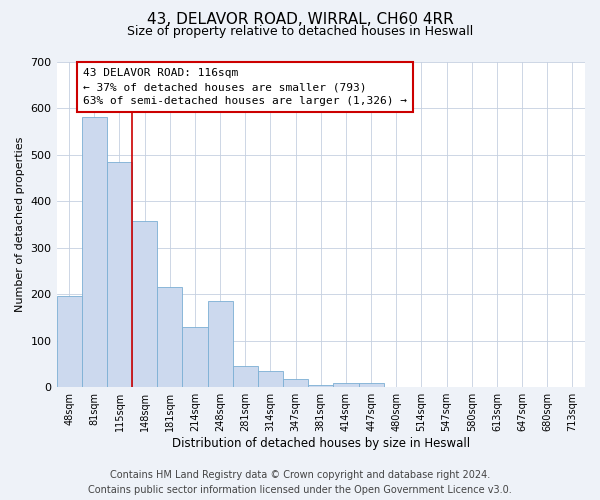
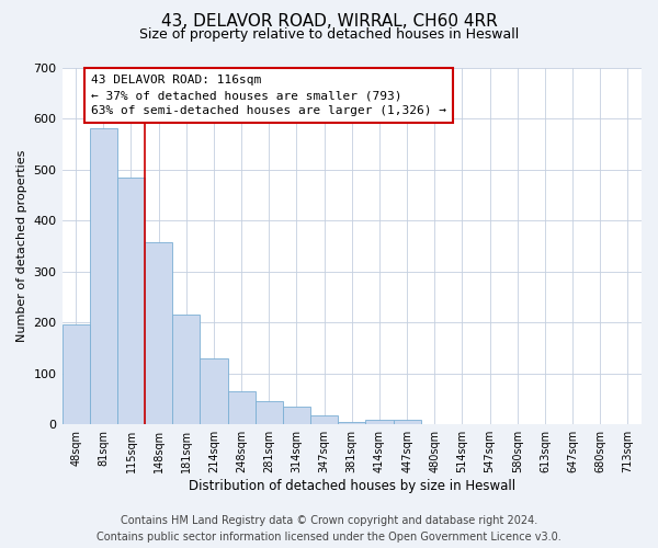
248sqm: 185 -> 65
